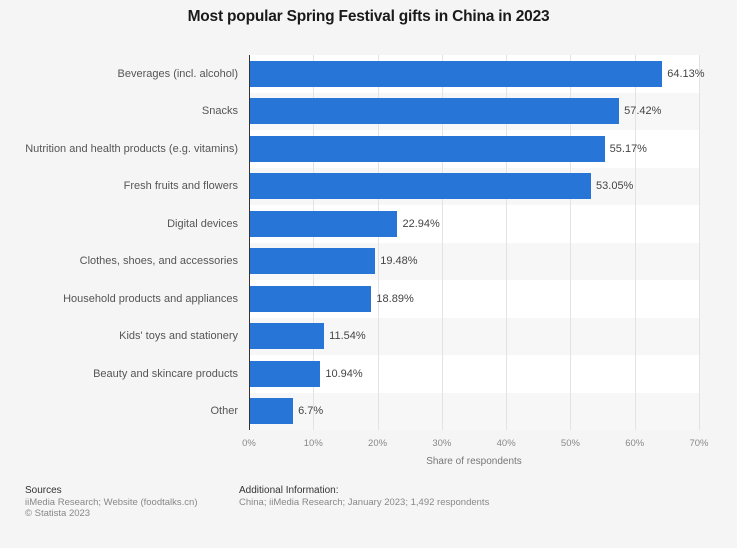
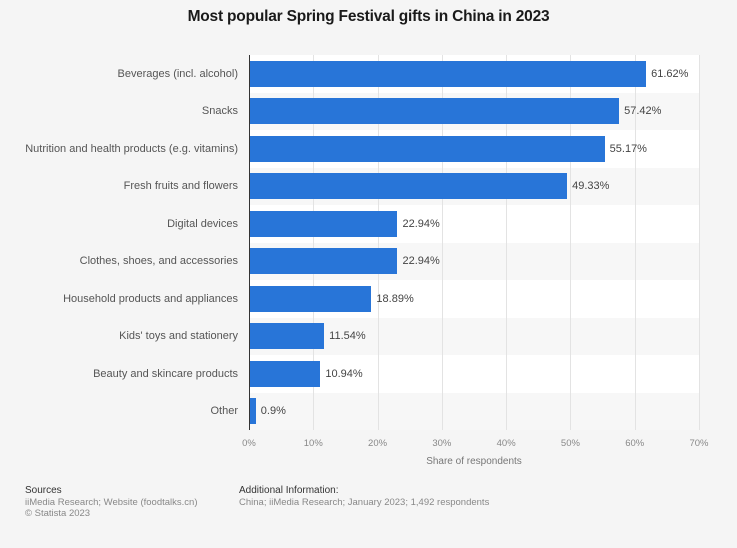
Beverages (incl. alcohol): 64.13% -> 61.62%
Fresh fruits and flowers: 53.05% -> 49.33%
Clothes, shoes, and accessories: 19.48% -> 22.94%
Other: 6.7% -> 0.9%
